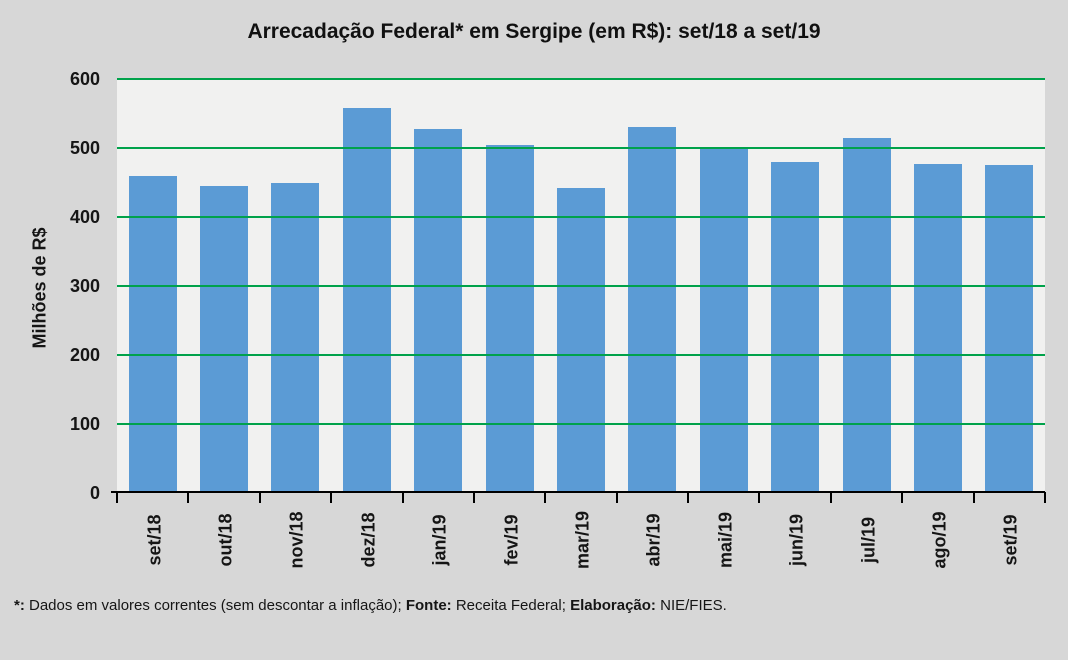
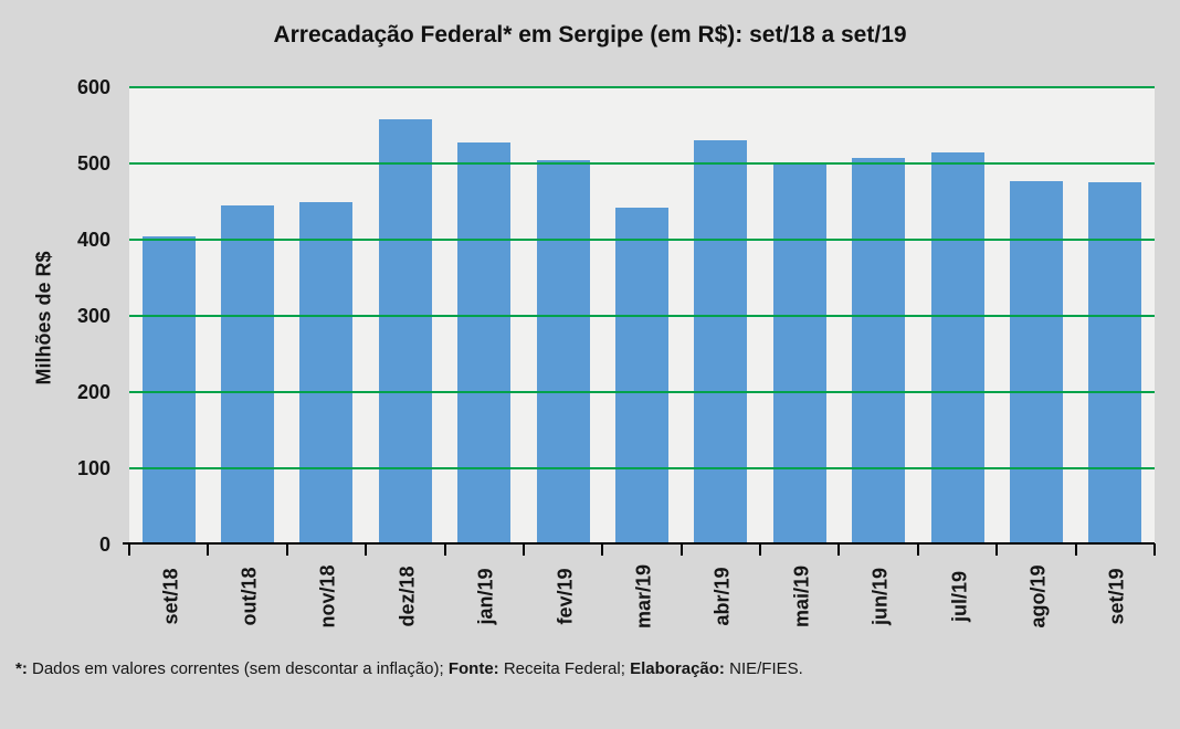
set/18: 460 -> 400
jun/19: 480 -> 510
